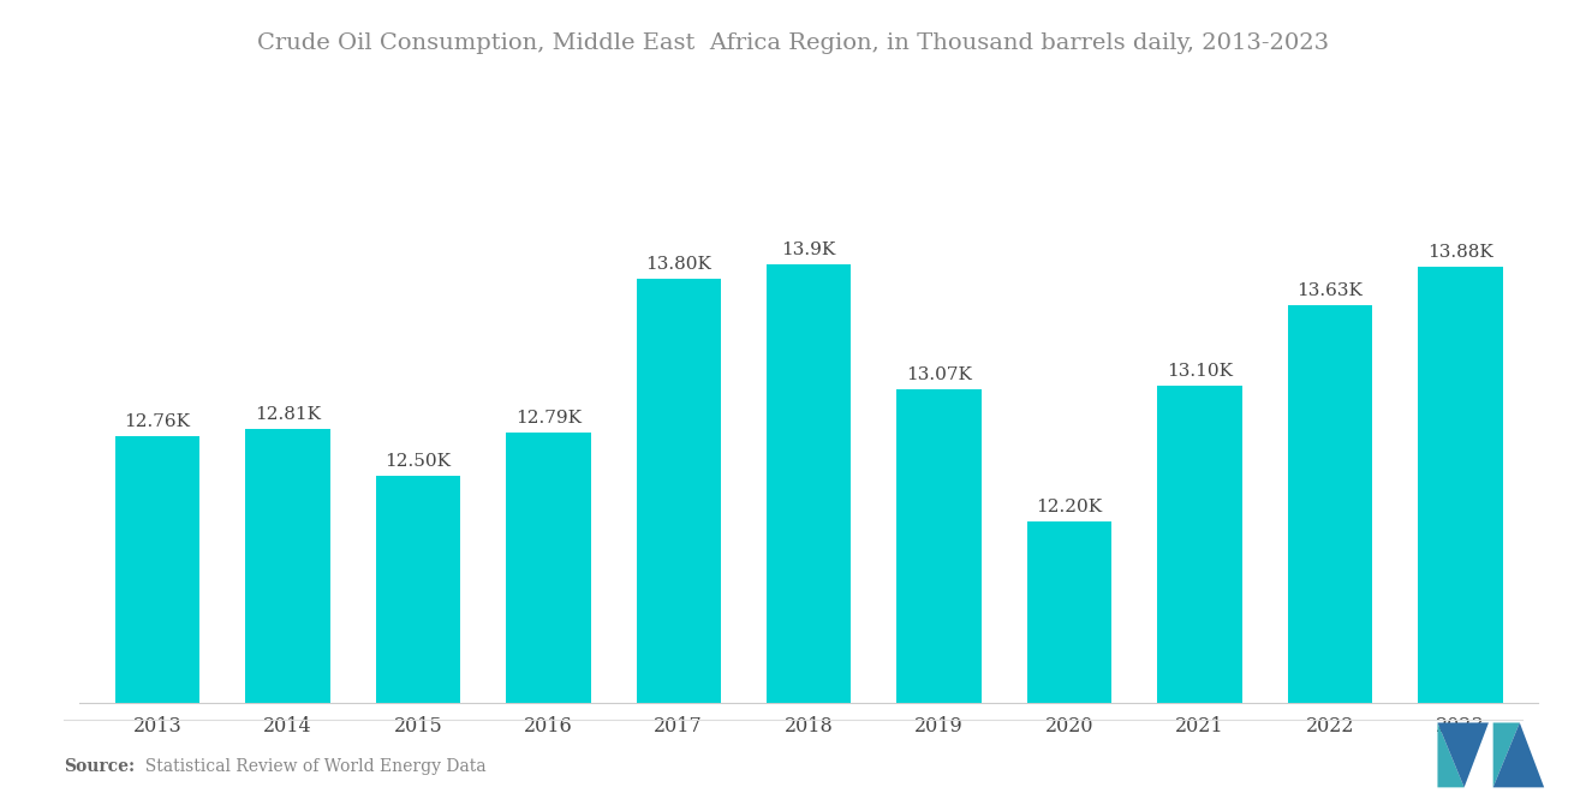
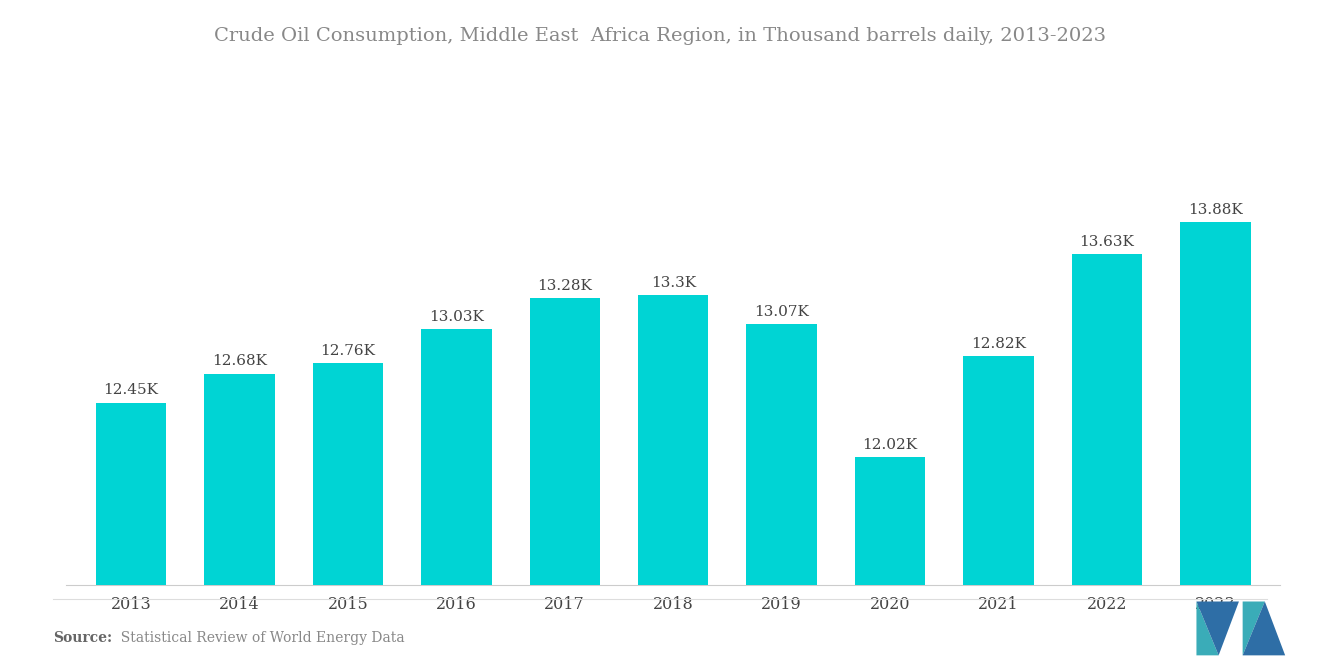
2013: 12.76K -> 12.45K
2014: 12.81K -> 12.68K
2015: 12.50K -> 12.76K
2016: 12.79K -> 13.03K
2017: 13.80K -> 13.28K
2018: 13.9K -> 13.3K
2020: 12.20K -> 12.02K
2021: 13.10K -> 12.82K
